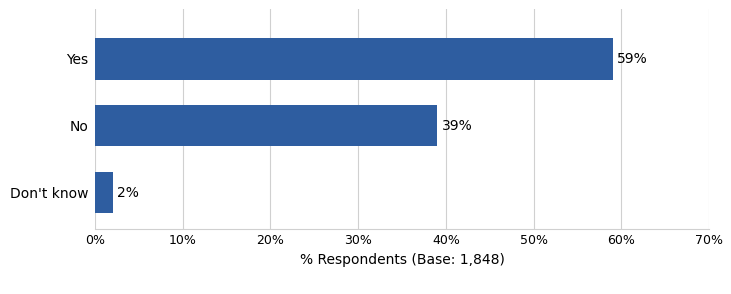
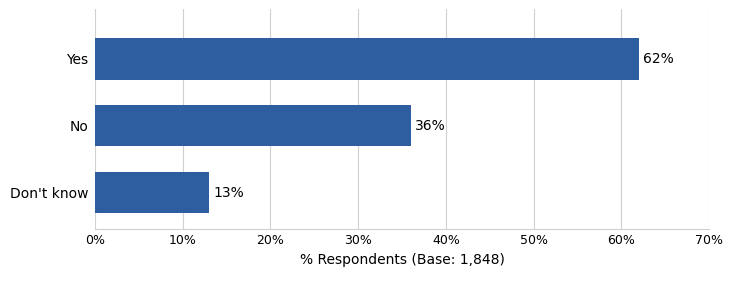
Yes: 59% -> 62%
No: 39% -> 36%
Don't know: 2% -> 13%
